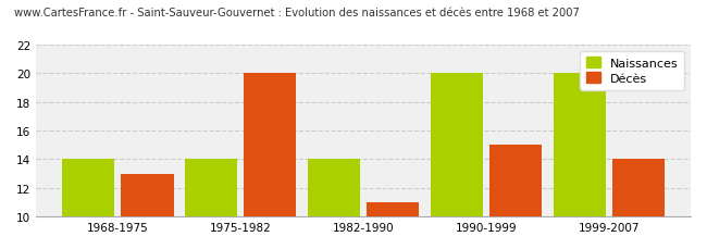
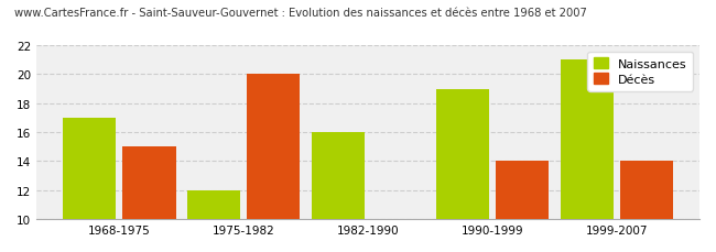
Naissances/1968-1975: 14 -> 17
Décès/1968-1975: 13 -> 15
Naissances/1975-1982: 14 -> 12
Naissances/1982-1990: 14 -> 16
Décès/1982-1990: 11 -> 10
Naissances/1990-1999: 20 -> 19
Décès/1990-1999: 15 -> 14
Naissances/1999-2007: 20 -> 21
